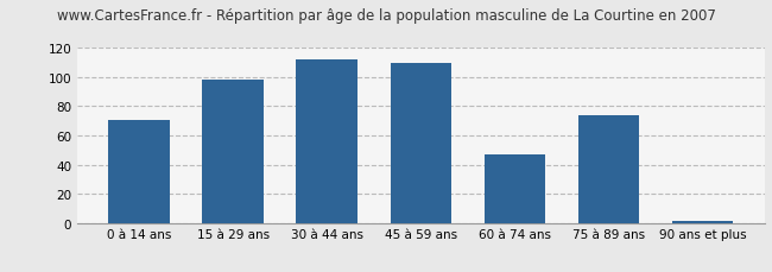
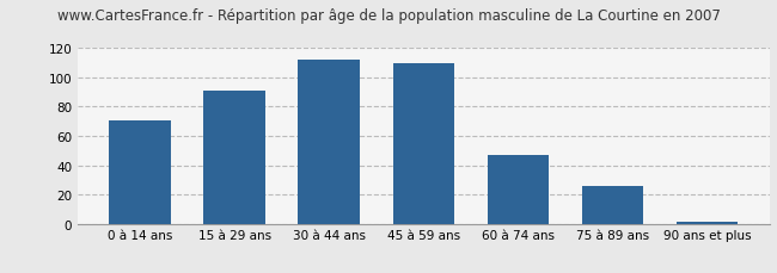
15 à 29 ans: 98 -> 91
75 à 89 ans: 74 -> 26
